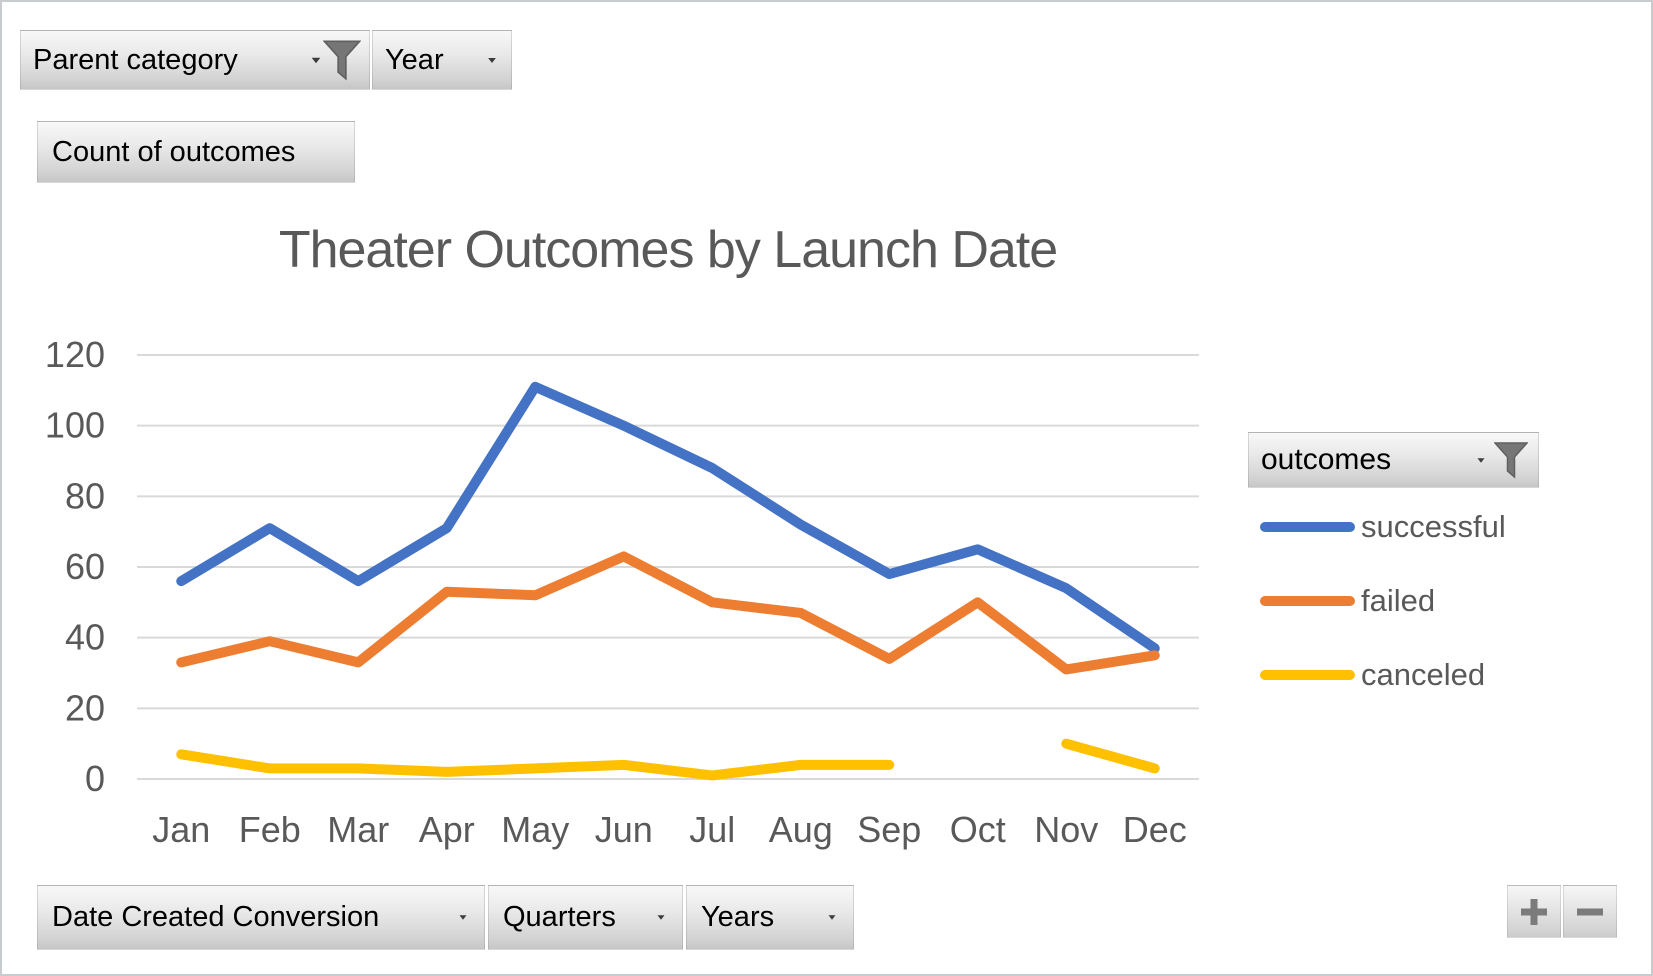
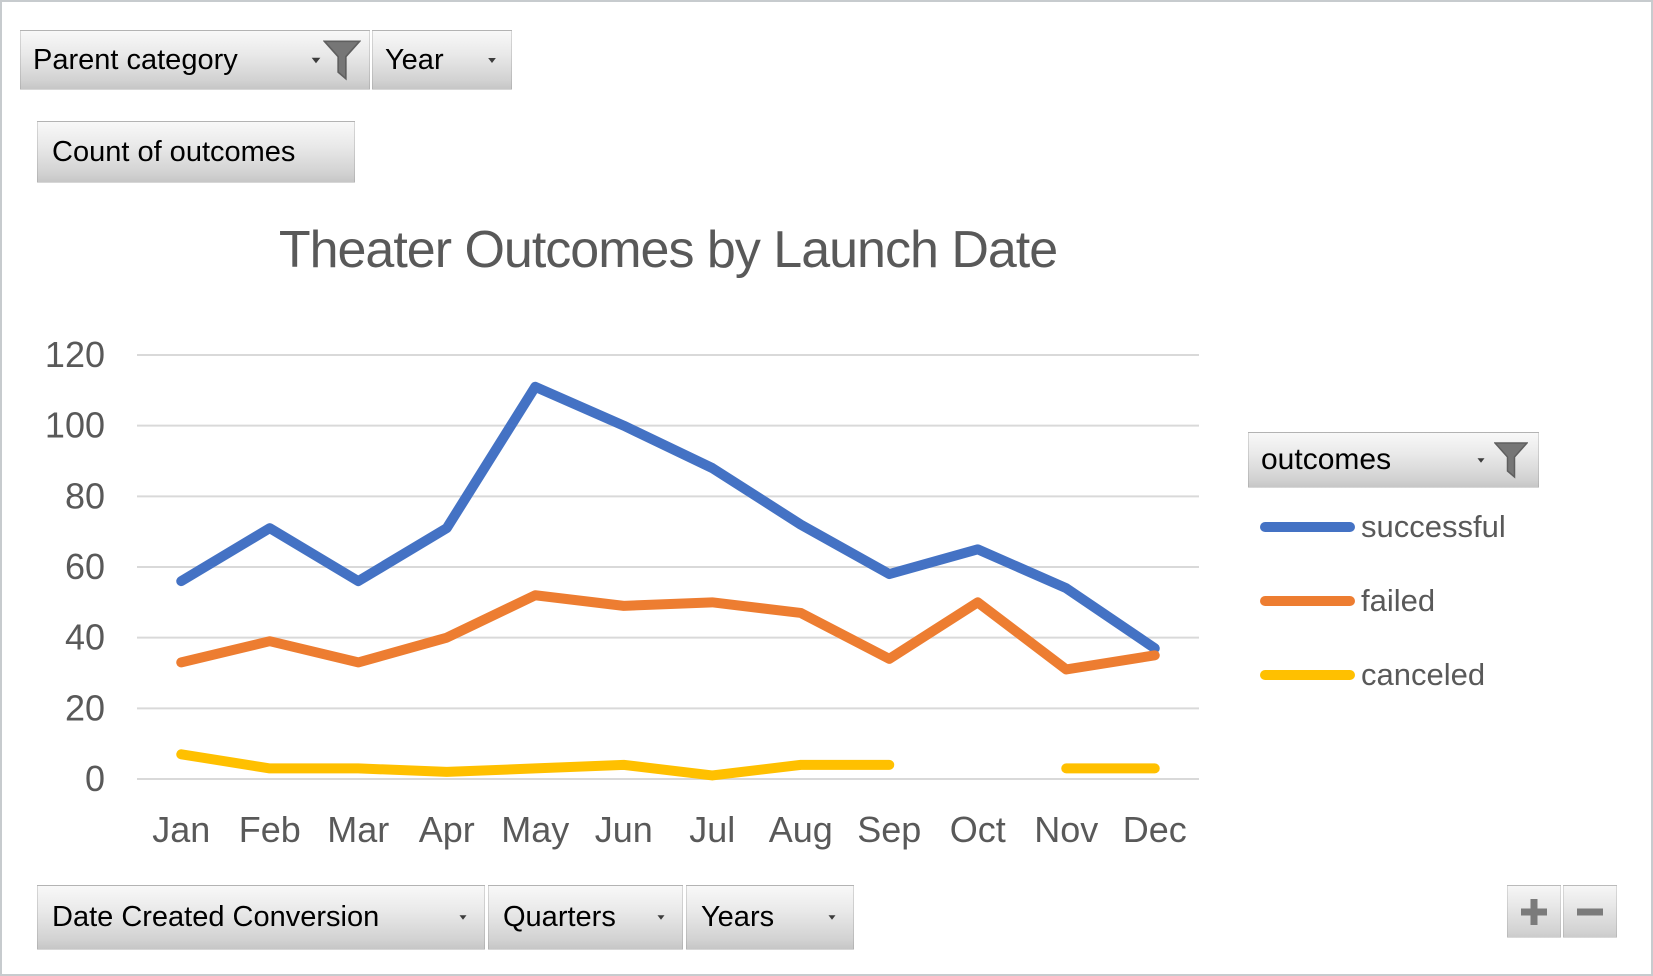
failed/Apr: 53 -> 40
failed/Jun: 63 -> 49
canceled/Nov: 10 -> 3
